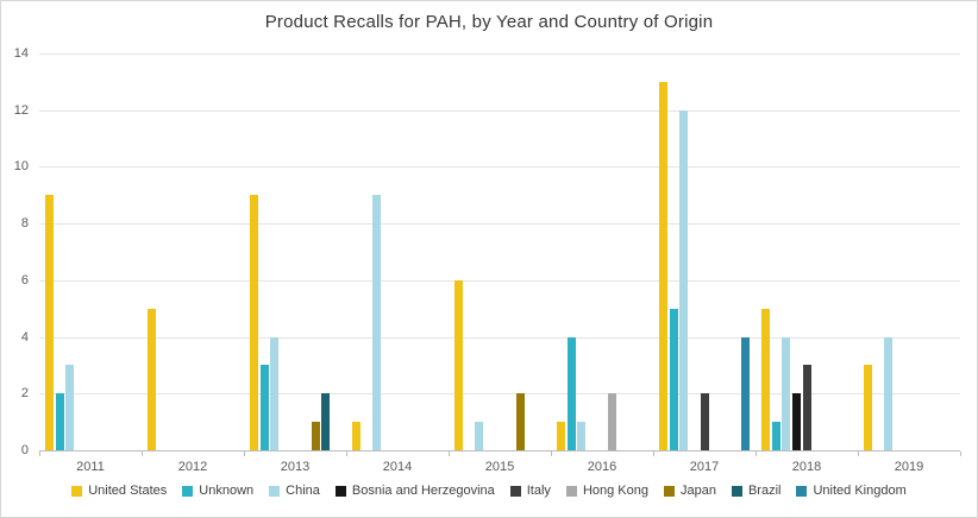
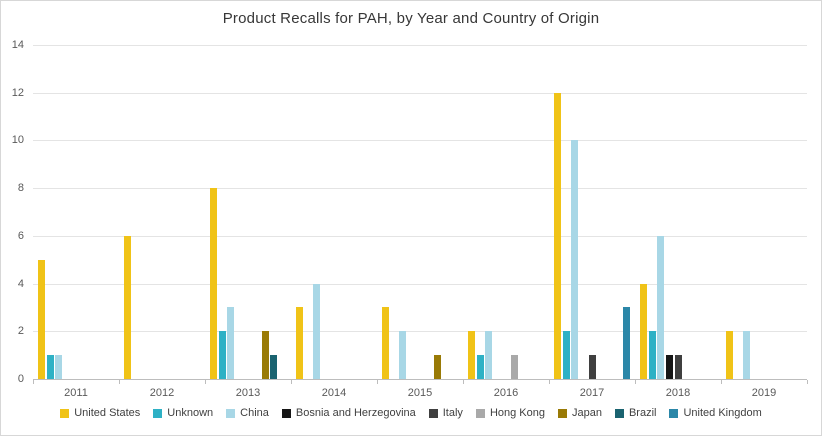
United States/2011: 9 -> 5
Unknown/2011: 2 -> 1
China/2011: 3 -> 1
United States/2012: 5 -> 6
United States/2013: 9 -> 8
Unknown/2013: 3 -> 2
China/2013: 4 -> 3
Japan/2013: 1 -> 2
Brazil/2013: 2 -> 1
United States/2014: 1 -> 3
China/2014: 9 -> 4
United States/2015: 6 -> 3
China/2015: 1 -> 2
Japan/2015: 2 -> 1
United States/2016: 1 -> 2
Unknown/2016: 4 -> 1
China/2016: 1 -> 2
Hong Kong/2016: 2 -> 1
United States/2017: 13 -> 12
Unknown/2017: 5 -> 2
China/2017: 12 -> 10
Italy/2017: 2 -> 1
United Kingdom/2017: 4 -> 3
United States/2018: 5 -> 4
Unknown/2018: 1 -> 2
China/2018: 4 -> 6
Bosnia and Herzegovina/2018: 2 -> 1
Italy/2018: 3 -> 1
United States/2019: 3 -> 2
China/2019: 4 -> 2
